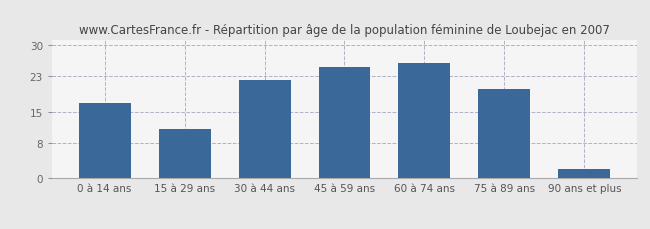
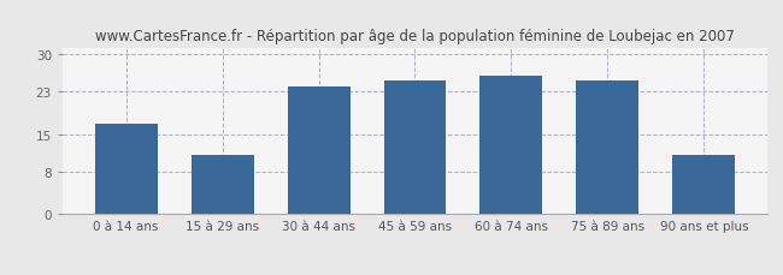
30 à 44 ans: 22 -> 24
75 à 89 ans: 20 -> 25
90 ans et plus: 2 -> 11
